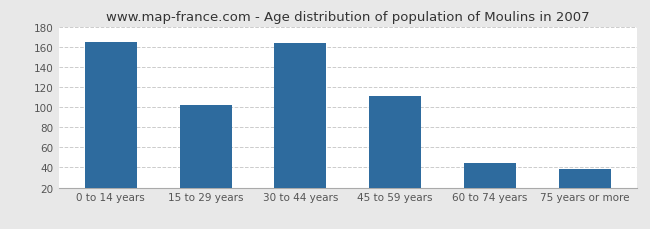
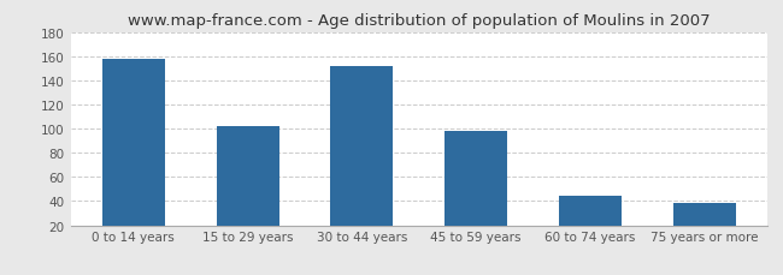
0 to 14 years: 165 -> 158
30 to 44 years: 164 -> 152
45 to 59 years: 111 -> 98
